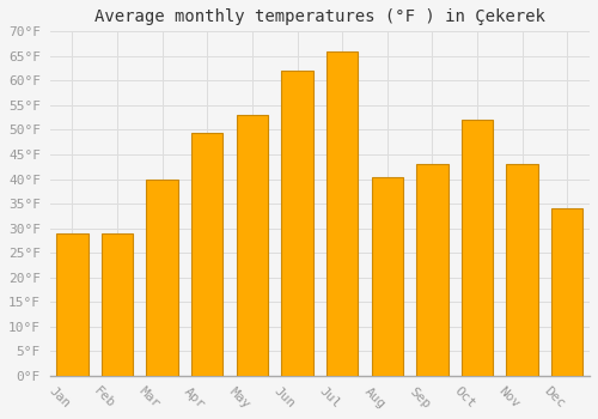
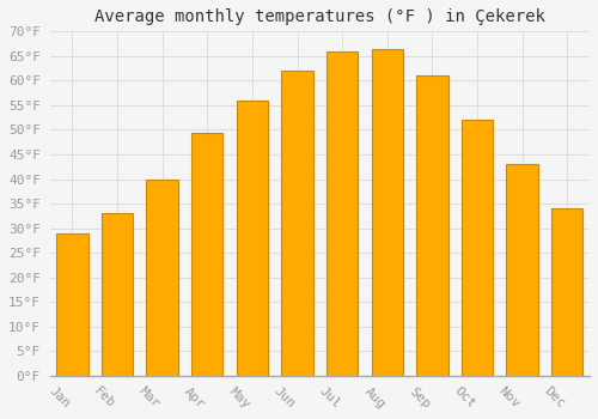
Feb: 29.0°F -> 33.0°F
May: 53.0°F -> 56.0°F
Aug: 40.5°F -> 66.5°F
Sep: 43.0°F -> 61.0°F
